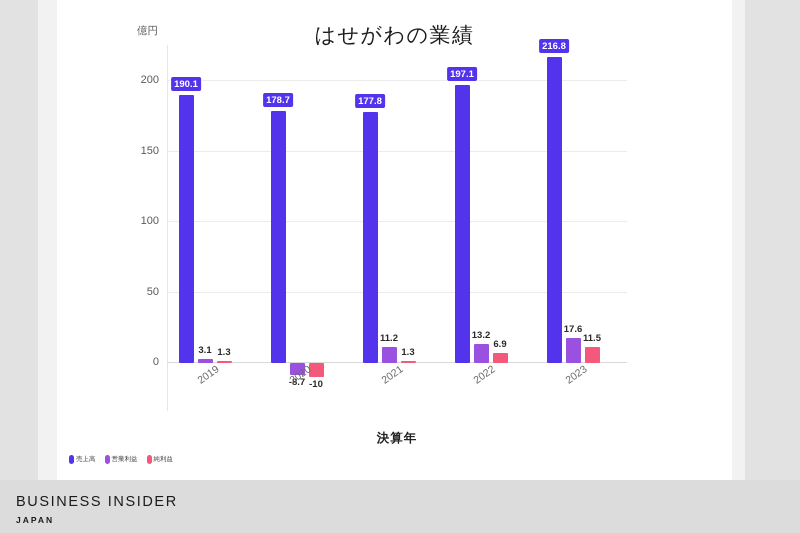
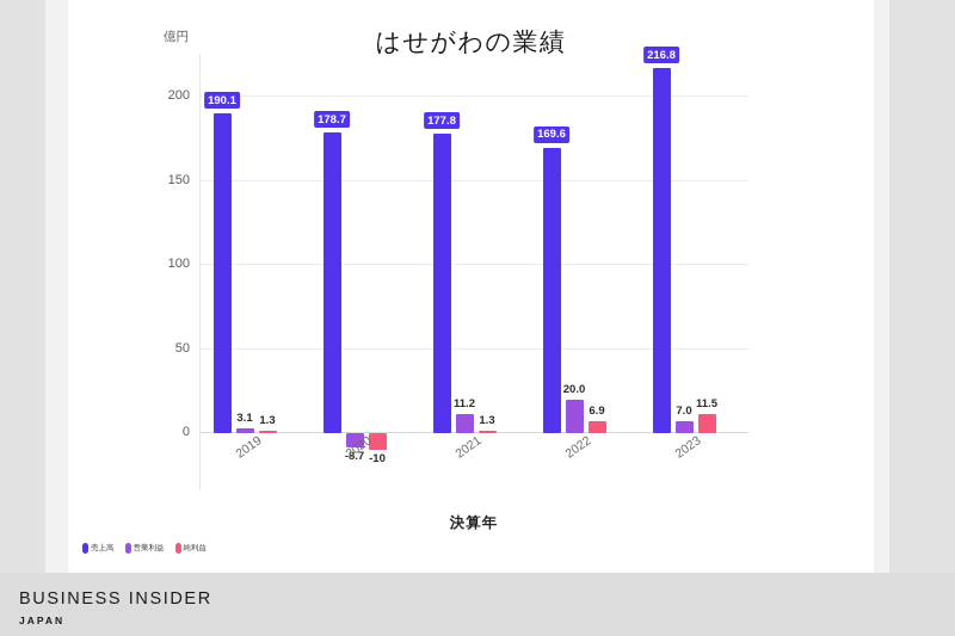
売上高/2022: 197.1 -> 169.6
営業利益/2022: 13.2 -> 20.0
営業利益/2023: 17.6 -> 7.0
